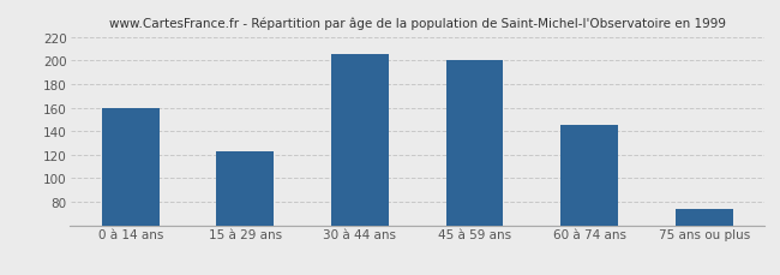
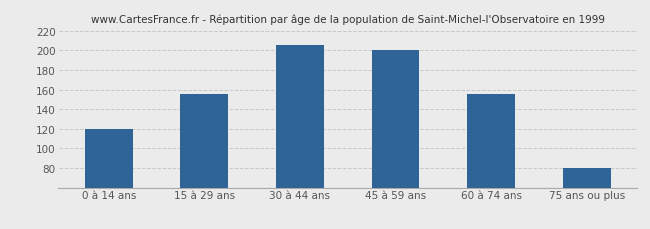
0 à 14 ans: 160 -> 120
15 à 29 ans: 123 -> 156
60 à 74 ans: 145 -> 156
75 ans ou plus: 74 -> 80
